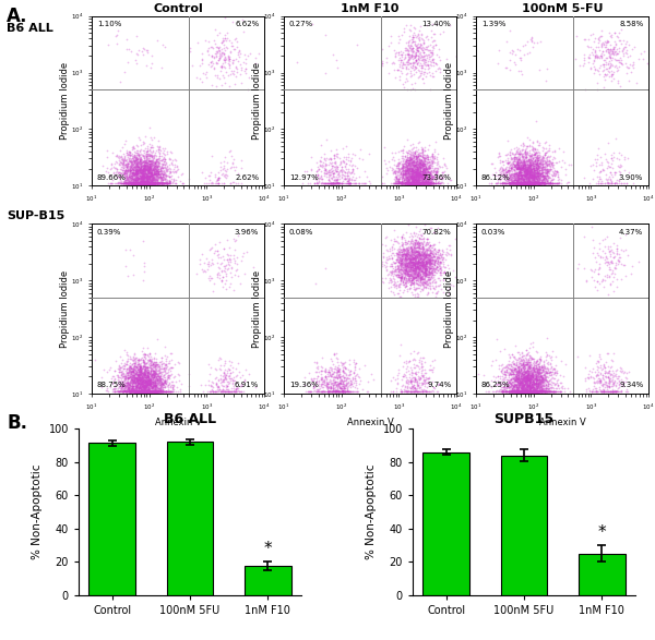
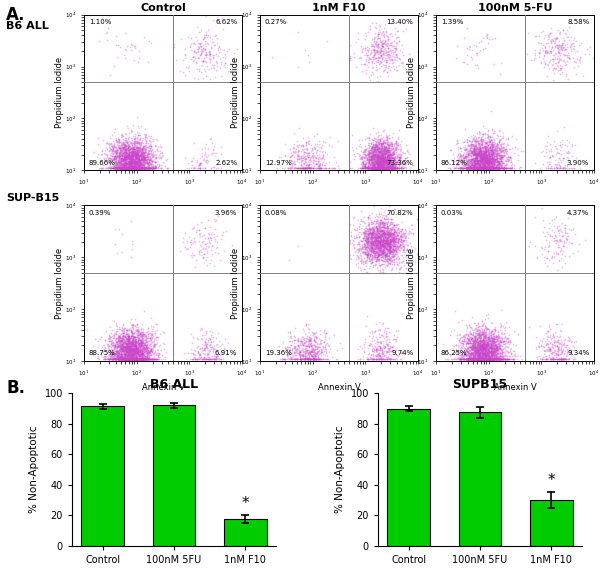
SUPB15/Control: 86 -> 90
SUPB15/100nM 5FU: 84 -> 88
SUPB15/1nM F10: 25 -> 30
